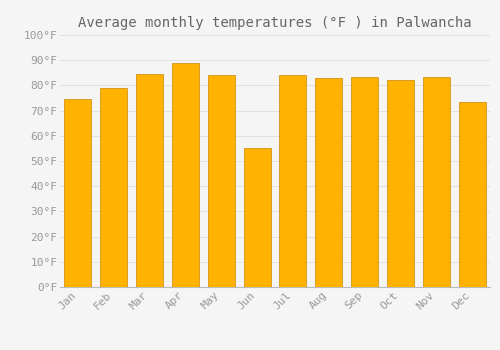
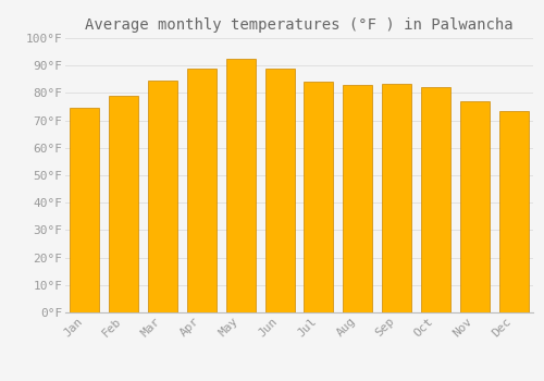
May: 84.0°F -> 92.5°F
Jun: 55.0°F -> 89.0°F
Nov: 83.5°F -> 77.0°F
